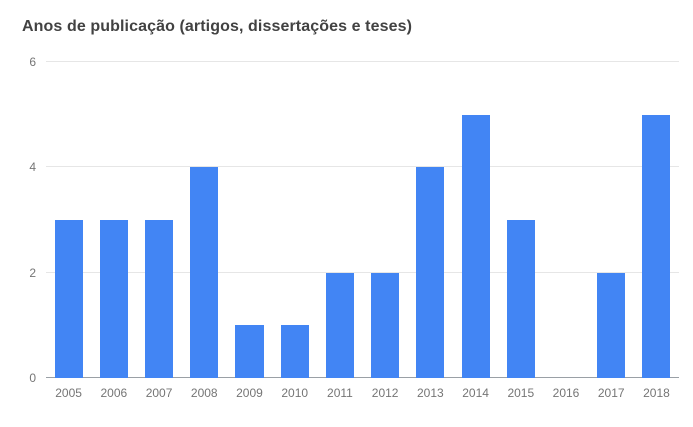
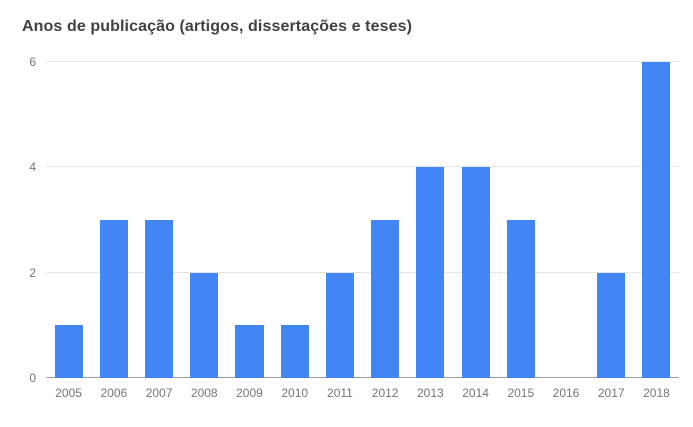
2005: 3 -> 1
2008: 4 -> 2
2012: 2 -> 3
2014: 5 -> 4
2018: 5 -> 6
